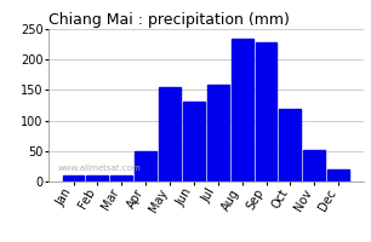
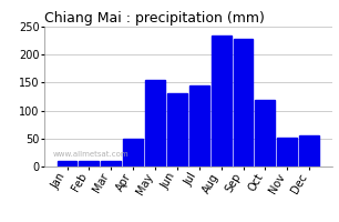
Jul: 158 -> 144
Dec: 20 -> 56
